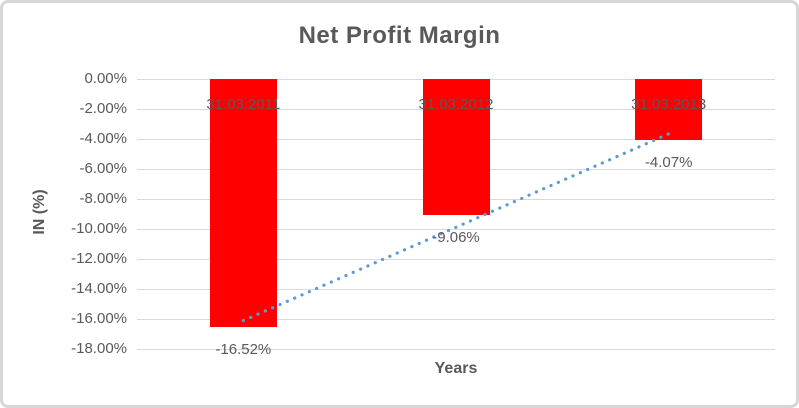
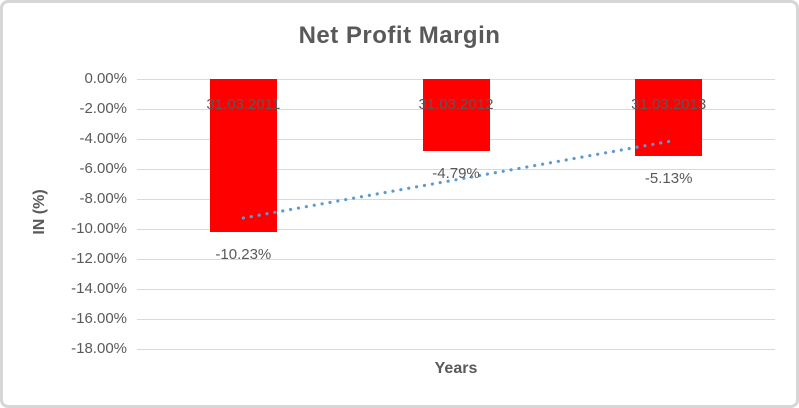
31.03.2011: -16.52% -> -10.23%
31.03.2012: -9.06% -> -4.79%
31.03.2013: -4.07% -> -5.13%
